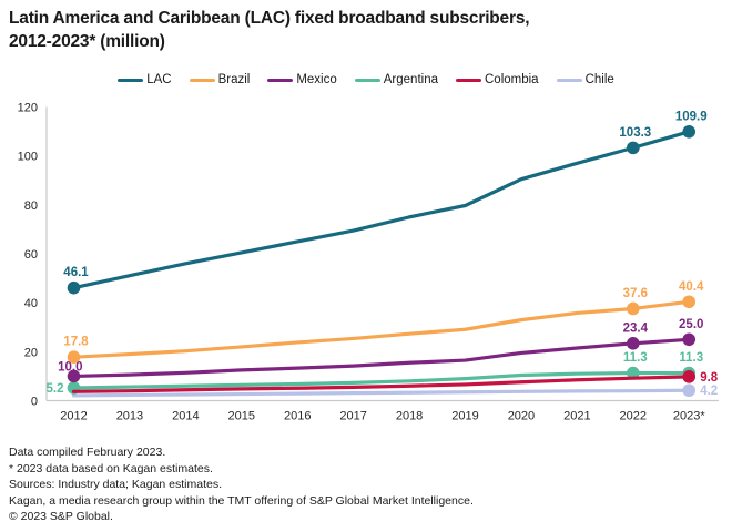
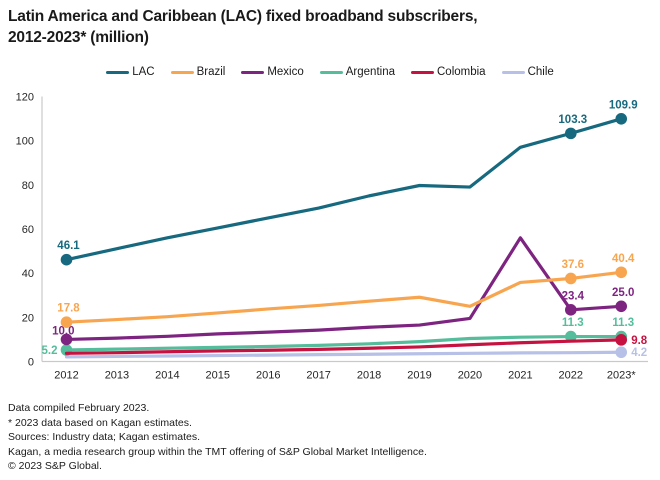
LAC/2020: 90 -> 79
Brazil/2020: 33 -> 25
Mexico/2021: 22 -> 56
